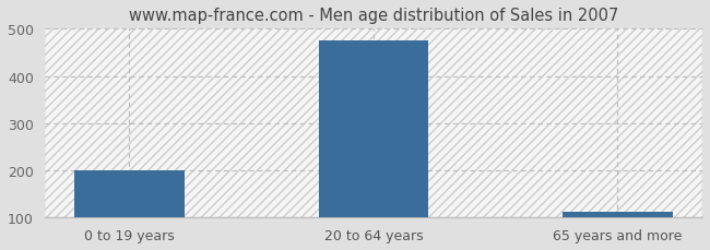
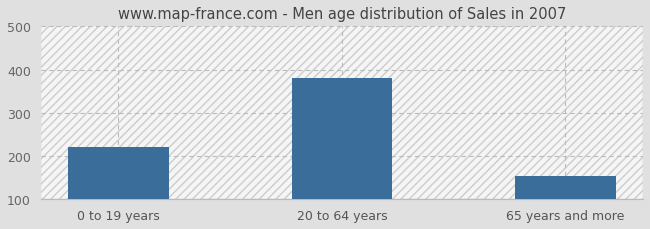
0 to 19 years: 200 -> 220
20 to 64 years: 475 -> 380
65 years and more: 112 -> 155
